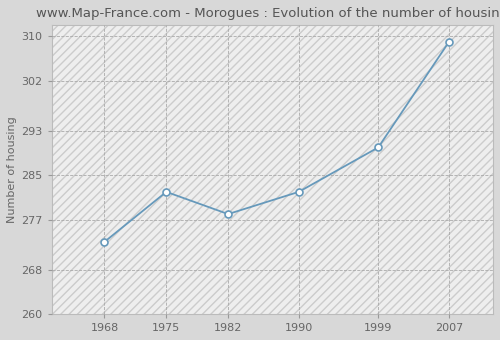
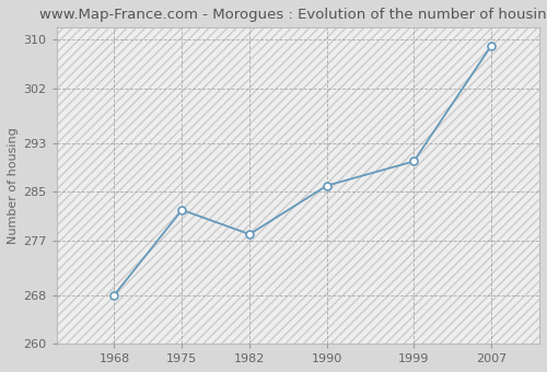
1968: 273 -> 268
1990: 282 -> 286
